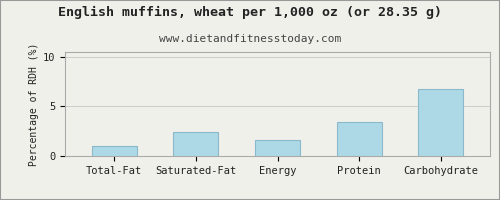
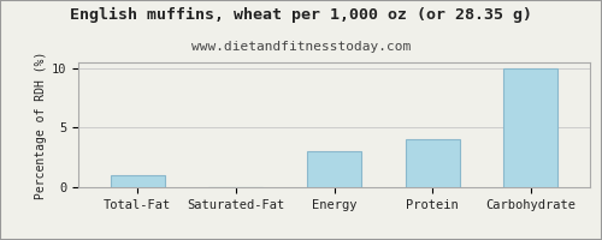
Saturated-Fat: 2.4 -> 0.1
Energy: 1.6 -> 3.0
Protein: 3.4 -> 4.0
Carbohydrate: 6.8 -> 10.0
